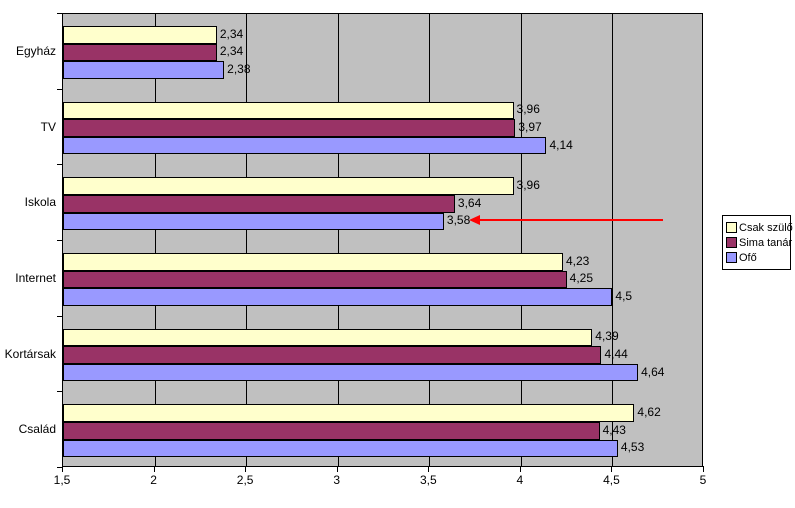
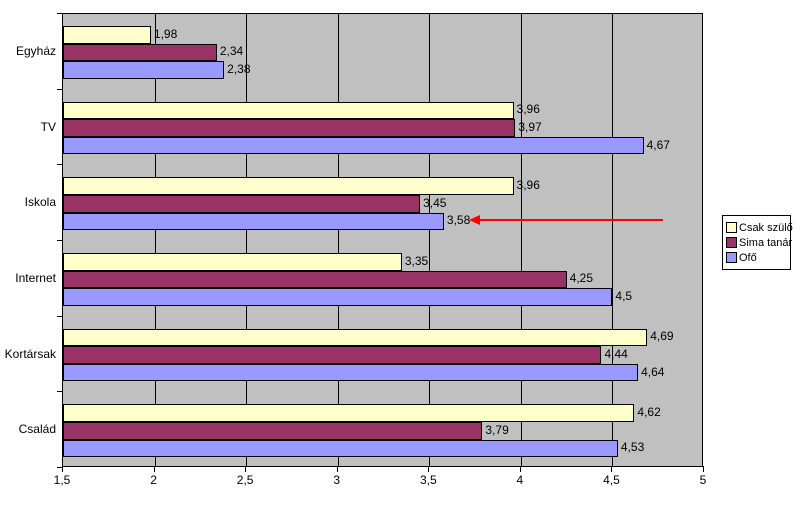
Csak szülő/Egyház: 2,34 -> 1,98
Ofő/TV: 4,14 -> 4,67
Sima tanár/Iskola: 3,64 -> 3,45
Csak szülő/Internet: 4,23 -> 3,35
Csak szülő/Kortársak: 4,39 -> 4,69
Sima tanár/Család: 4,43 -> 3,79
